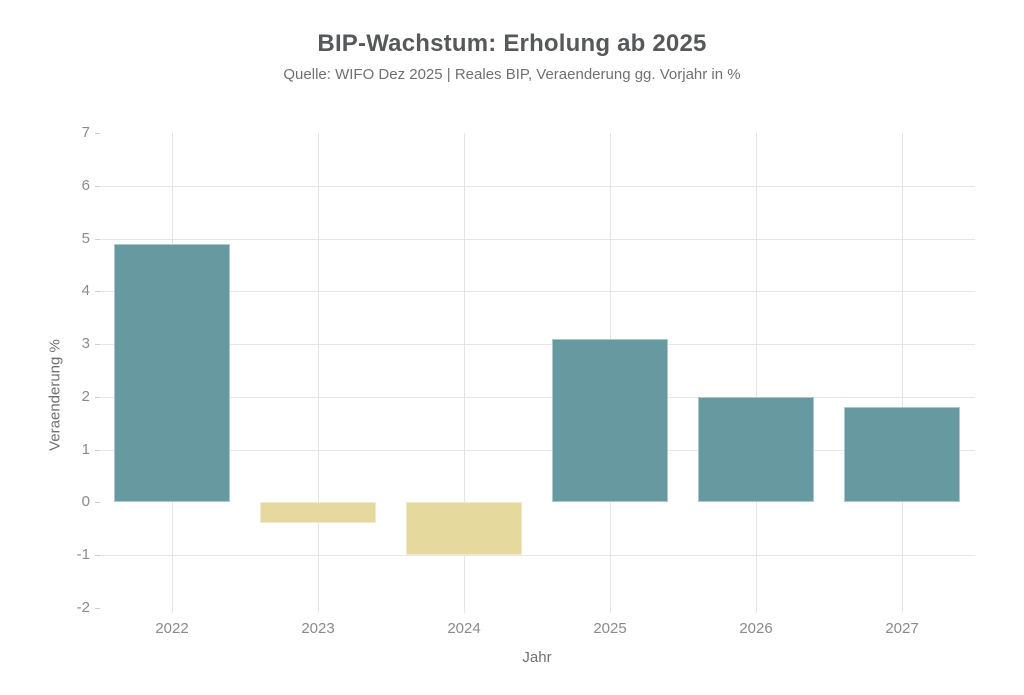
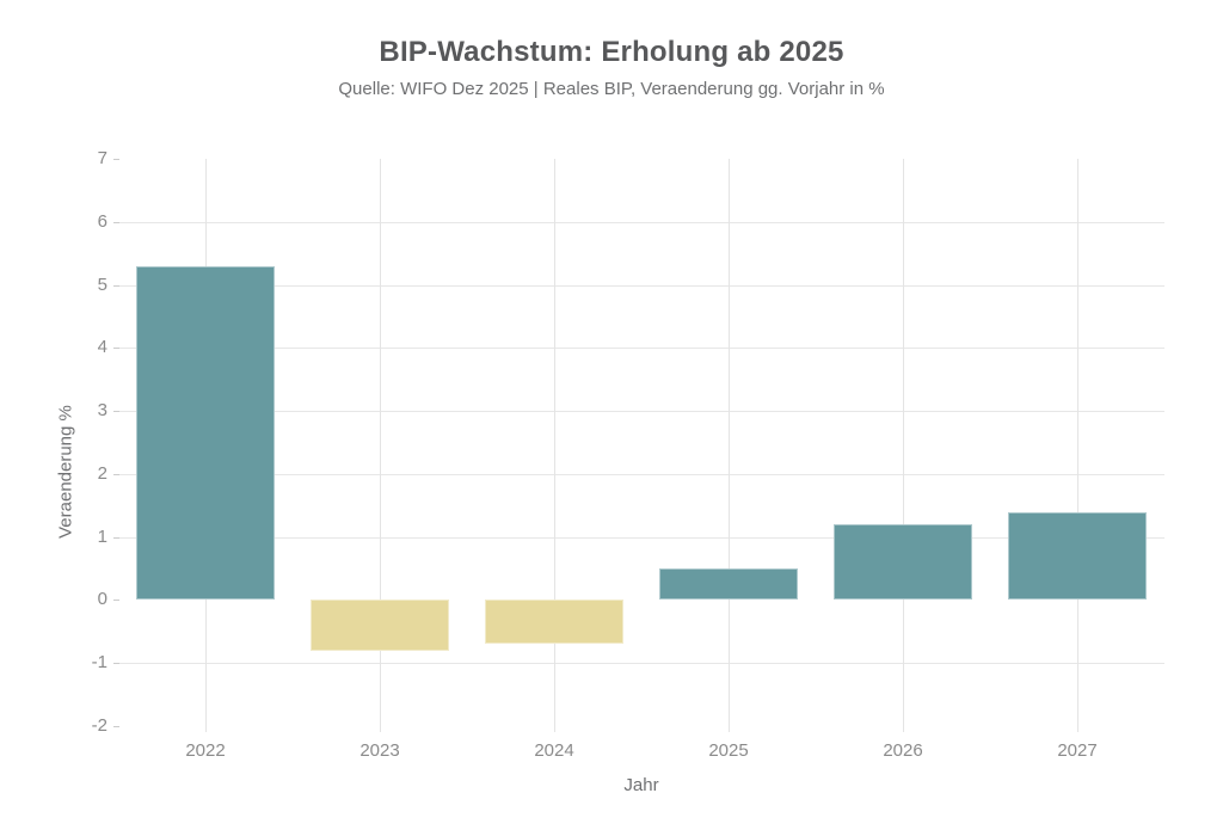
2022: 4.9 -> 5.3
2023: -0.4 -> -0.8
2024: -1.0 -> -0.7
2025: 3.1 -> 0.5
2026: 2.0 -> 1.2
2027: 1.8 -> 1.4
